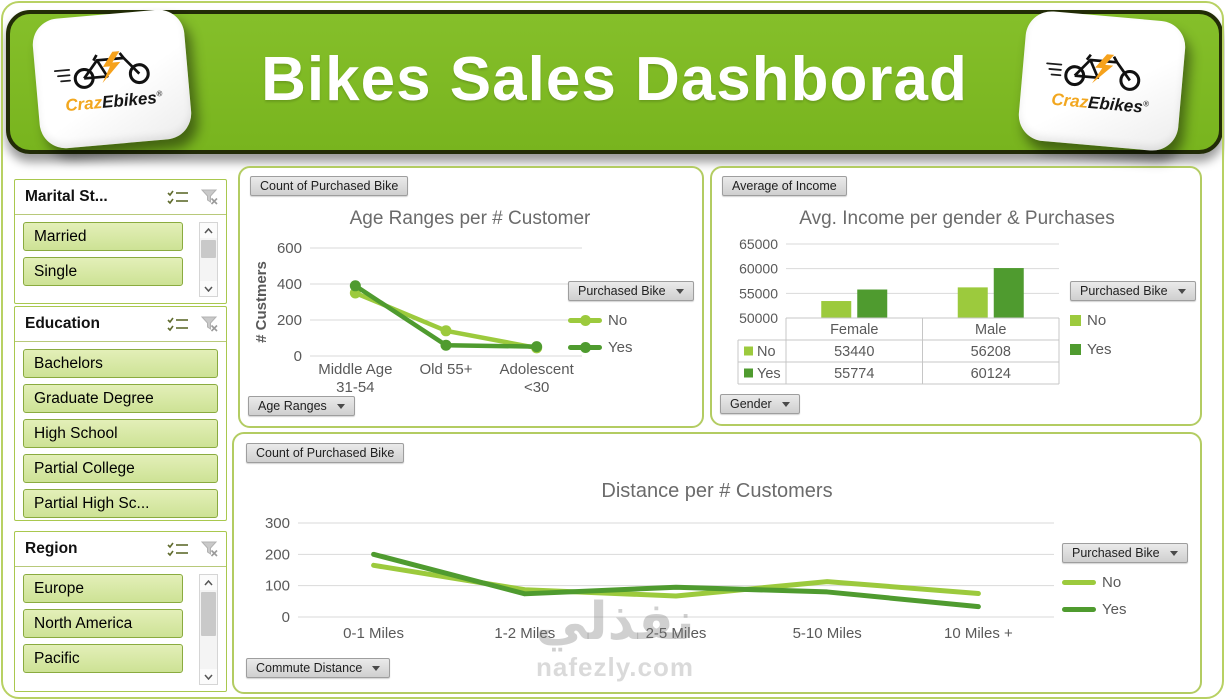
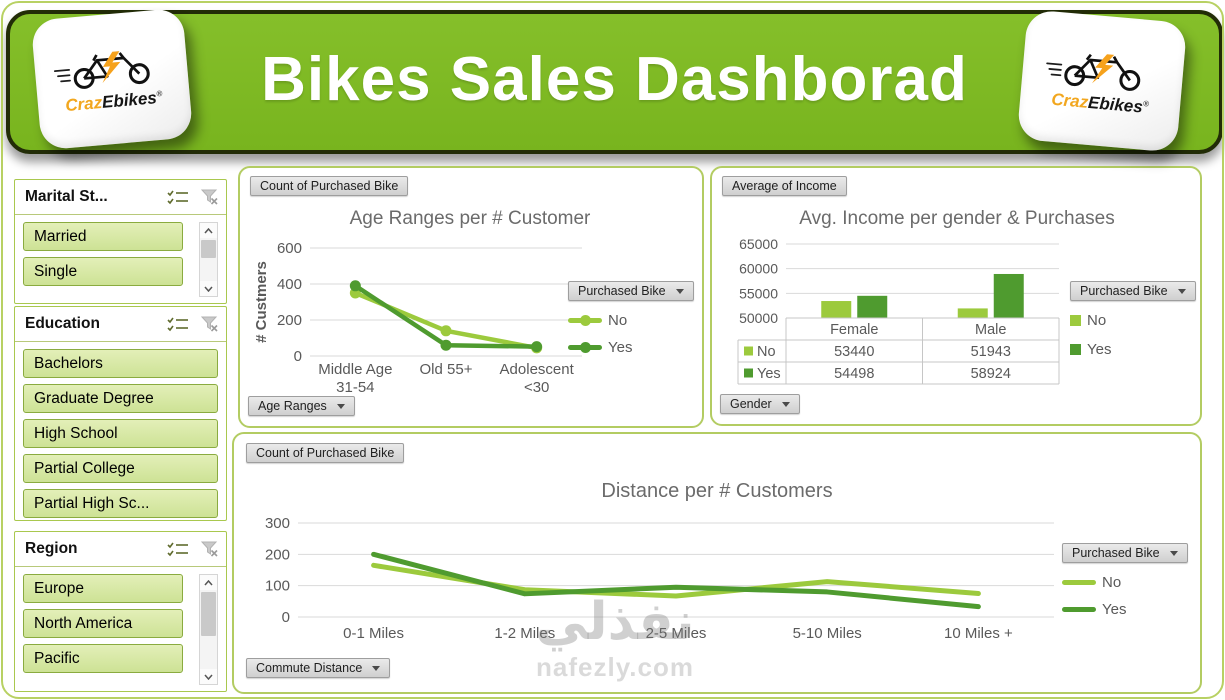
Avg. Income per gender & Purchases/Yes/Female: 55774 -> 54498
Avg. Income per gender & Purchases/No/Male: 56208 -> 51943
Avg. Income per gender & Purchases/Yes/Male: 60124 -> 58924
